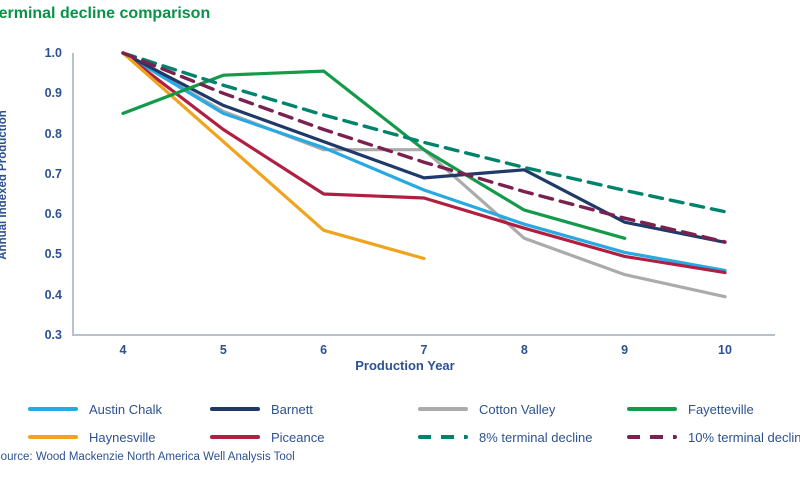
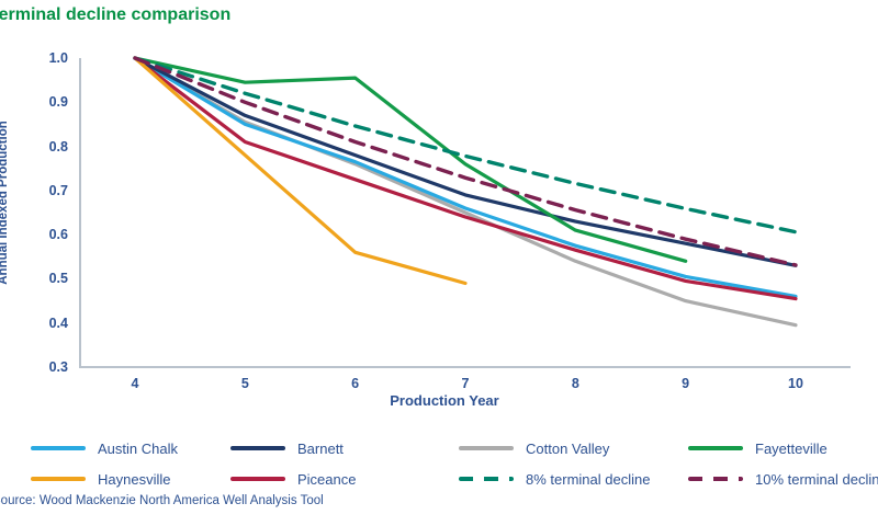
Fayetteville/4: 0.85 -> 1.00
Piceance/6: 0.65 -> 0.72
Cotton Valley/7: 0.76 -> 0.65
Barnett/8: 0.71 -> 0.63
